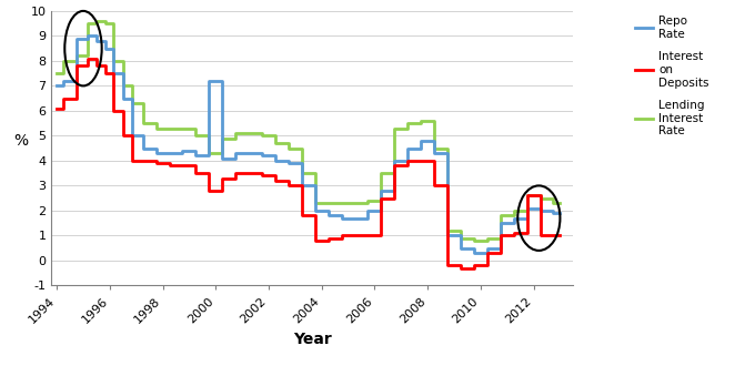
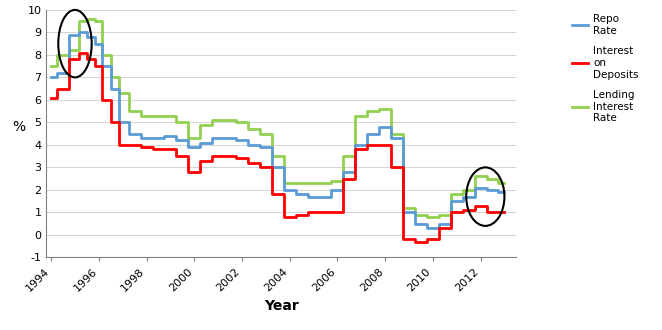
Repo Rate/2000: 7.2 -> 3.9
Interest on Deposits/2012: 2.6 -> 1.3
